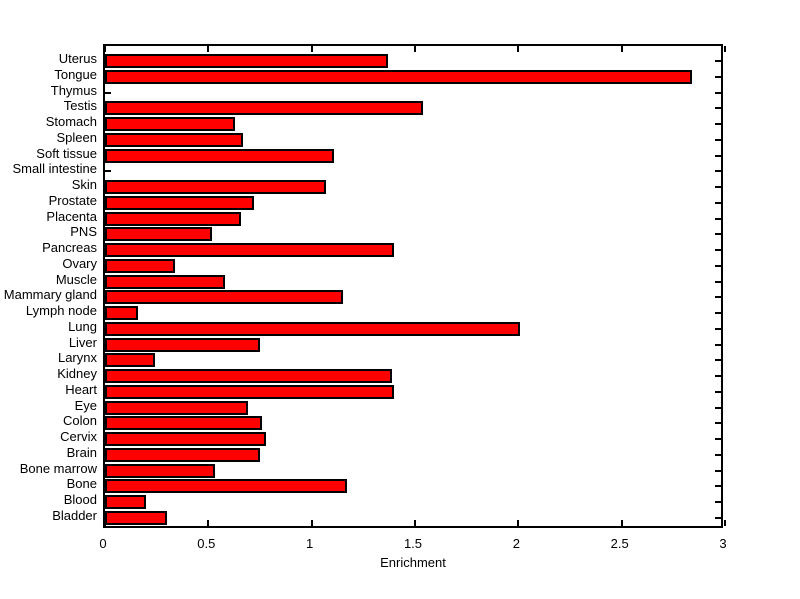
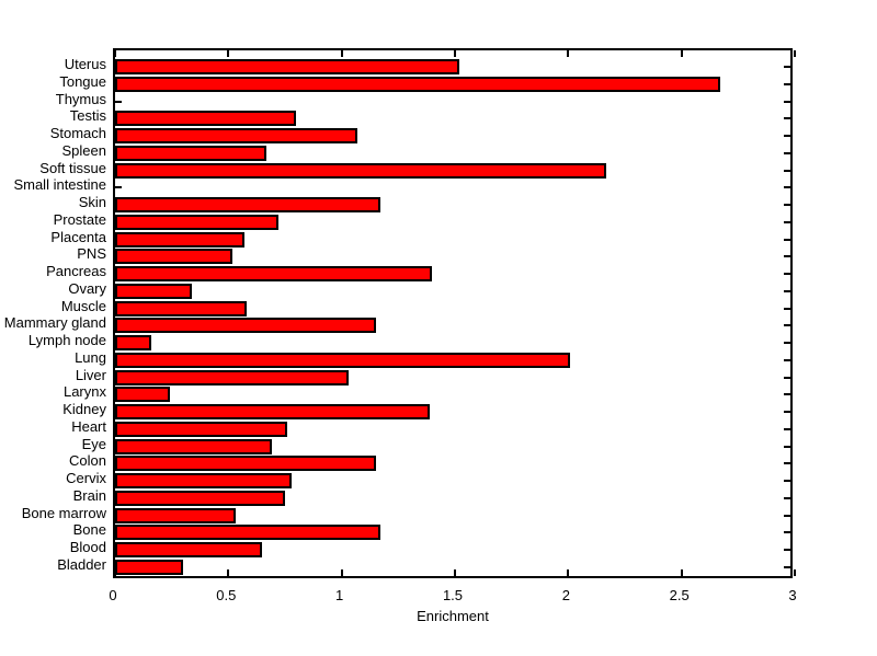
Uterus: 1.37 -> 1.52
Tongue: 2.84 -> 2.67
Testis: 1.54 -> 0.80
Stomach: 0.63 -> 1.07
Soft tissue: 1.11 -> 2.17
Skin: 1.07 -> 1.17
Placenta: 0.66 -> 0.57
Liver: 0.75 -> 1.03
Heart: 1.40 -> 0.76
Colon: 0.76 -> 1.15
Blood: 0.20 -> 0.65
